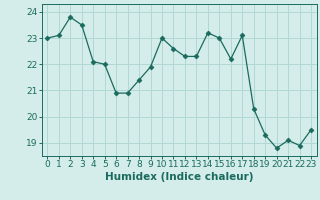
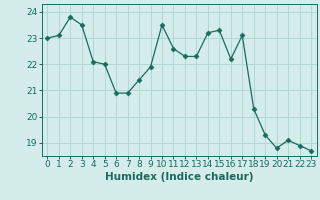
10: 23.0 -> 23.5
15: 23.0 -> 23.3
23: 19.5 -> 18.7
